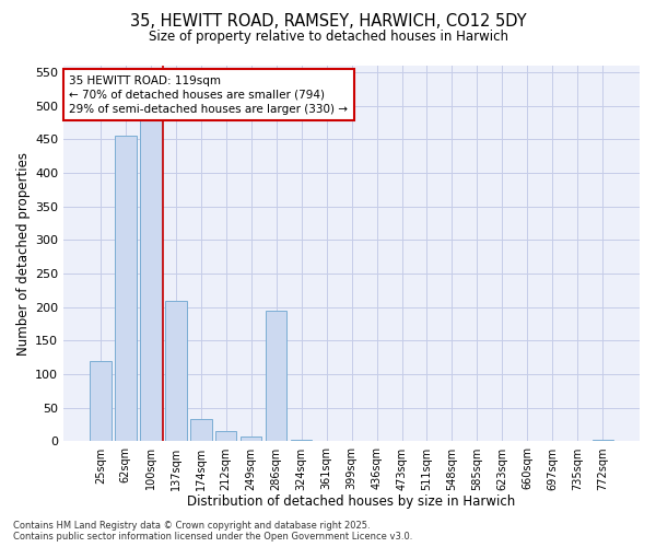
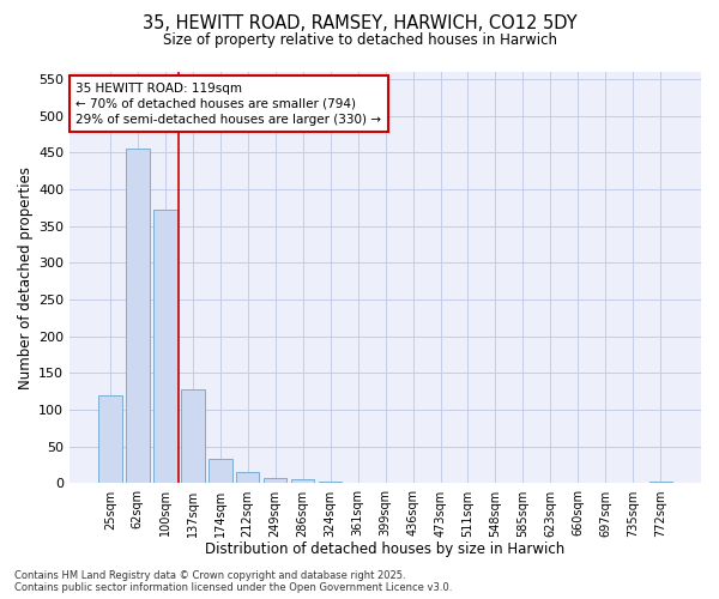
100sqm: 480 -> 372
137sqm: 210 -> 128
286sqm: 194 -> 5
